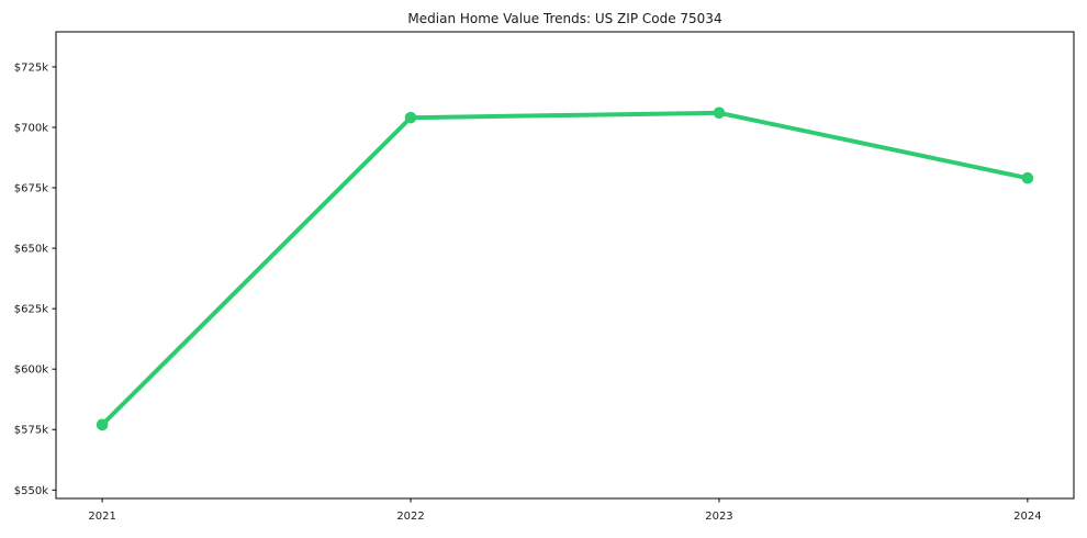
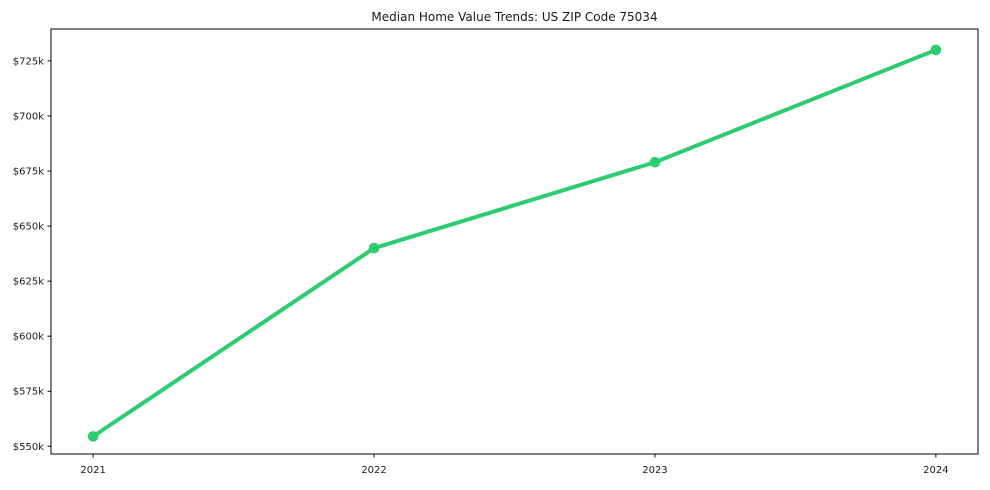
2021: $577k -> $554k
2022: $704k -> $640k
2023: $706k -> $679k
2024: $679k -> $730k
